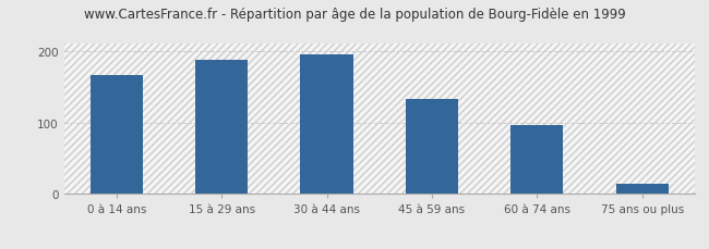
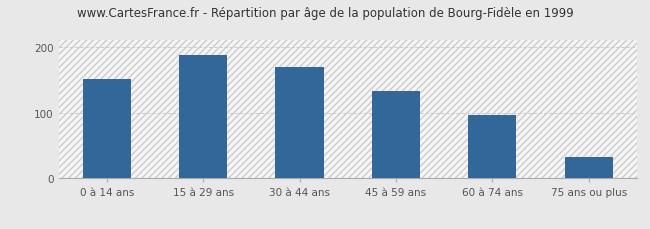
0 à 14 ans: 166 -> 152
30 à 44 ans: 196 -> 170
75 ans ou plus: 14 -> 33
